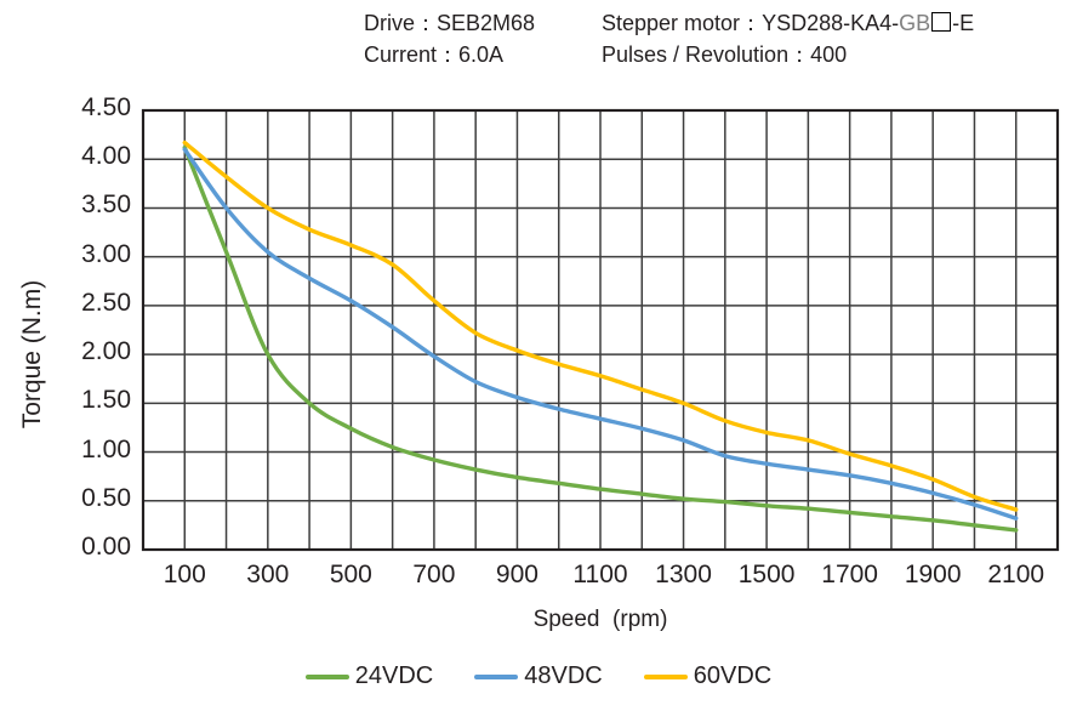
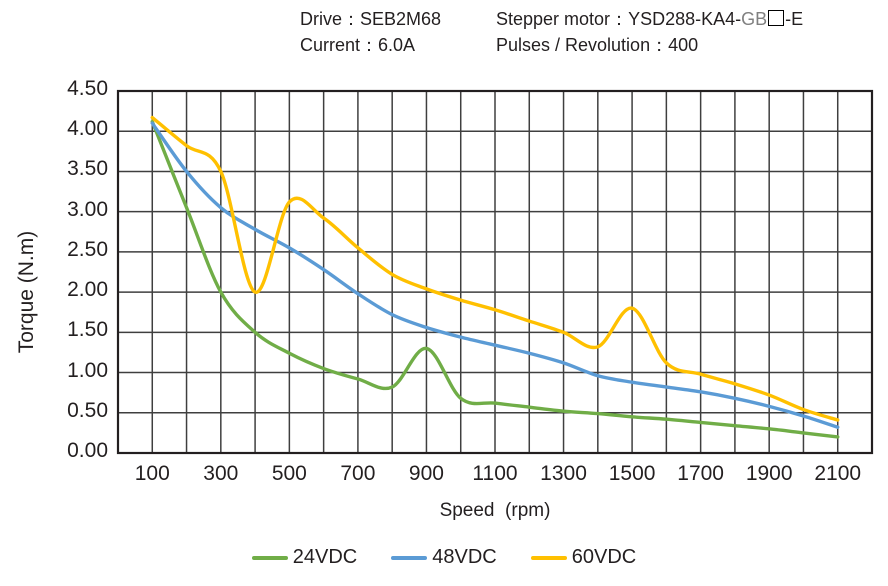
60VDC/400: 3.3 -> 2.0
24VDC/900: 0.7 -> 1.3
60VDC/1500: 1.2 -> 1.8
